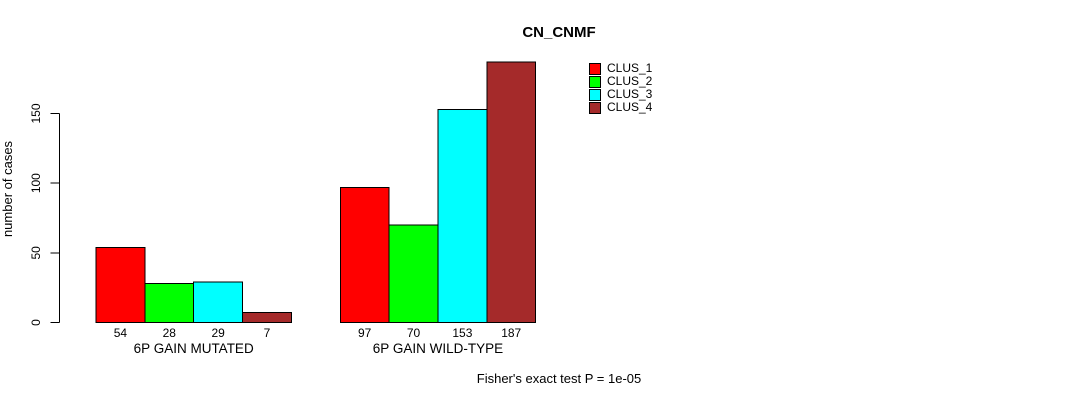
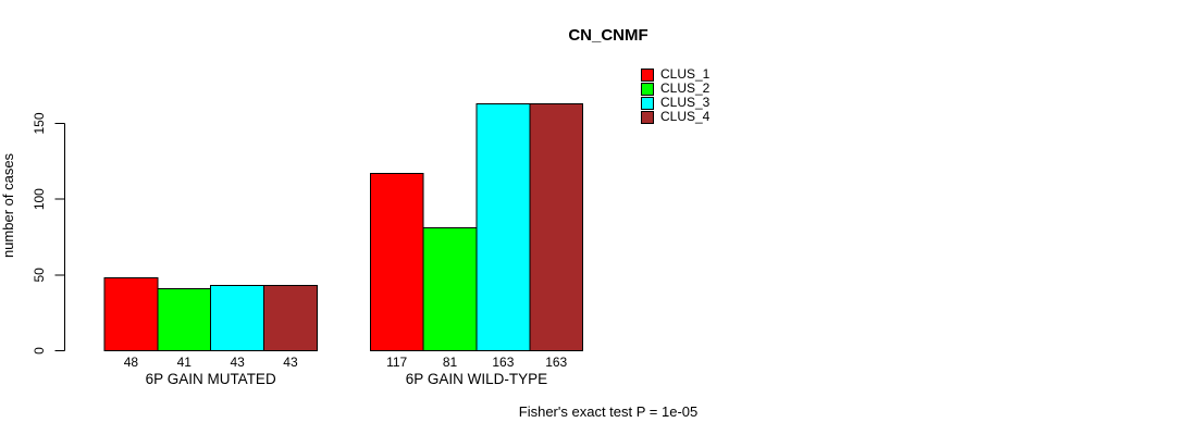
CLUS_1/6P GAIN MUTATED: 54 -> 48
CLUS_2/6P GAIN MUTATED: 28 -> 41
CLUS_3/6P GAIN MUTATED: 29 -> 43
CLUS_4/6P GAIN MUTATED: 7 -> 43
CLUS_1/6P GAIN WILD-TYPE: 97 -> 117
CLUS_2/6P GAIN WILD-TYPE: 70 -> 81
CLUS_3/6P GAIN WILD-TYPE: 153 -> 163
CLUS_4/6P GAIN WILD-TYPE: 187 -> 163
